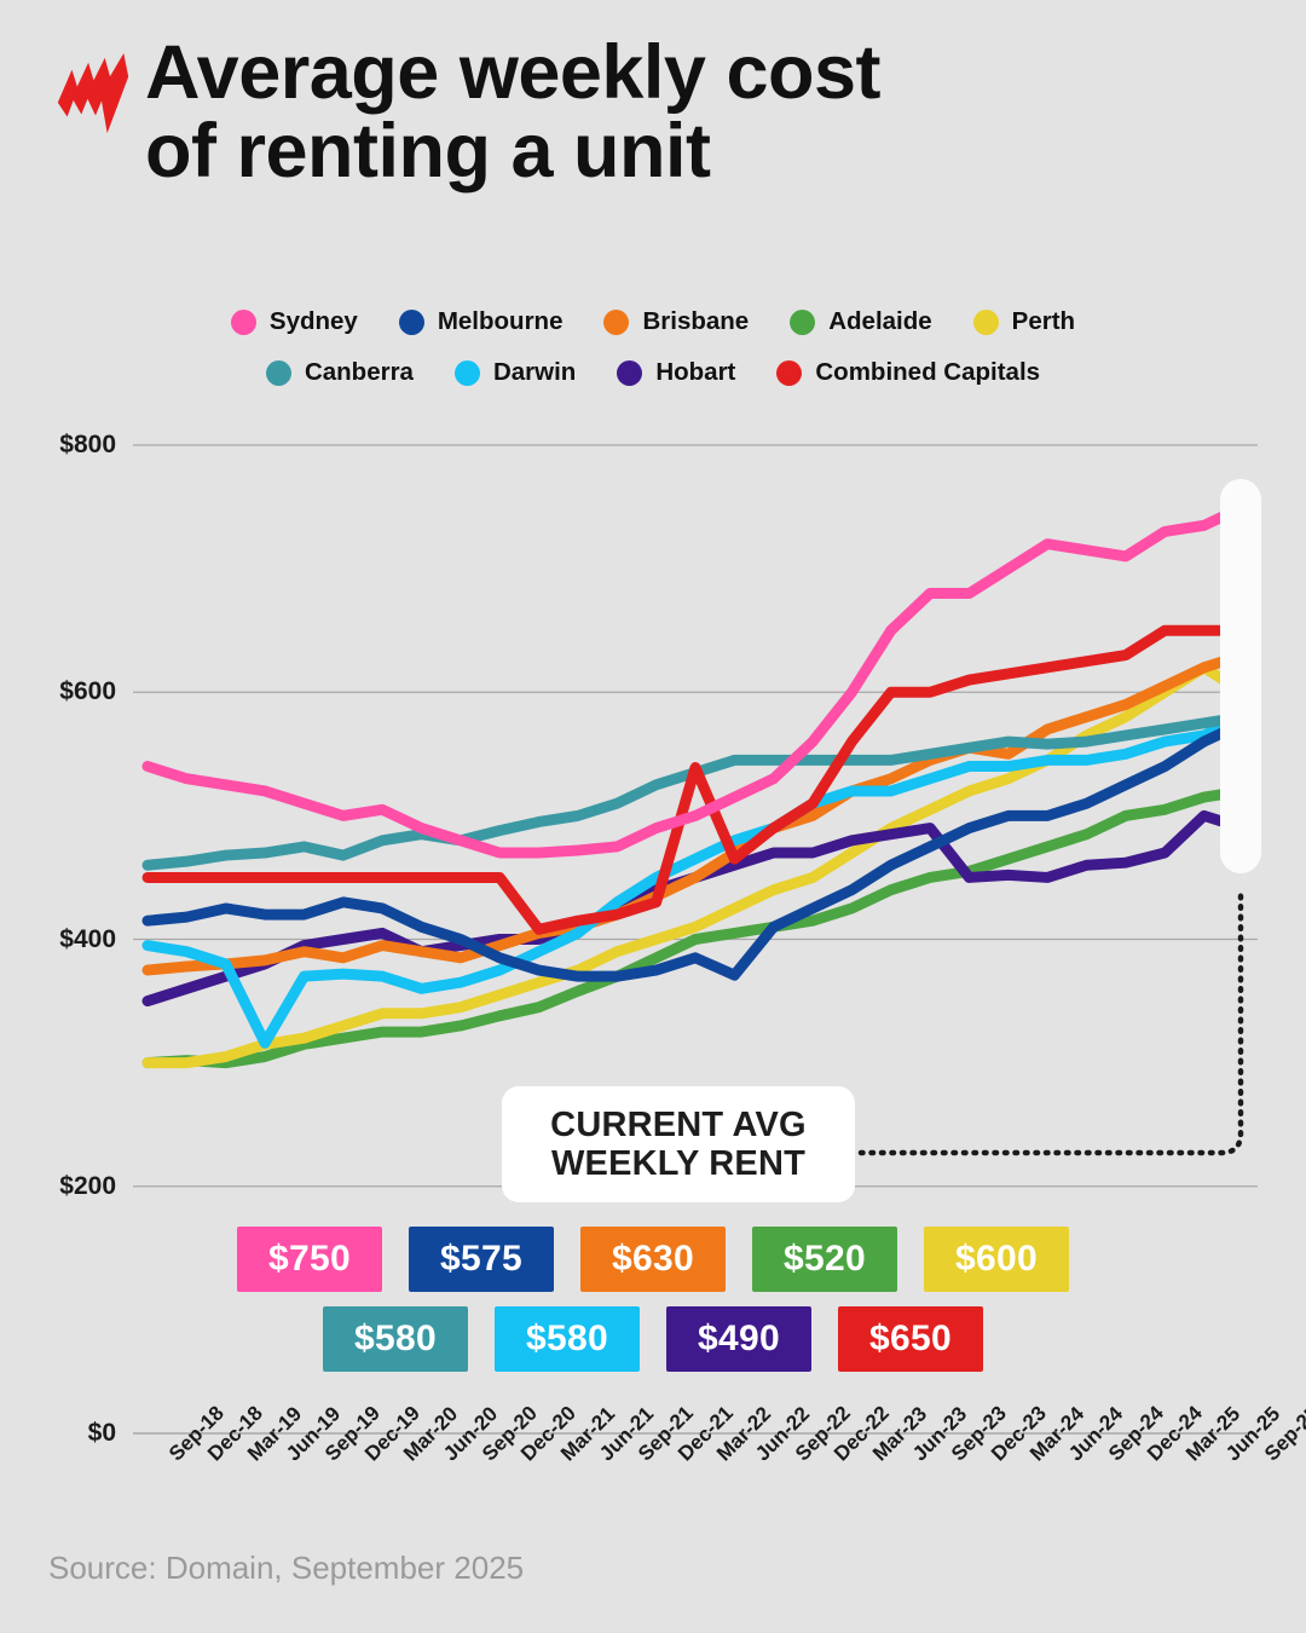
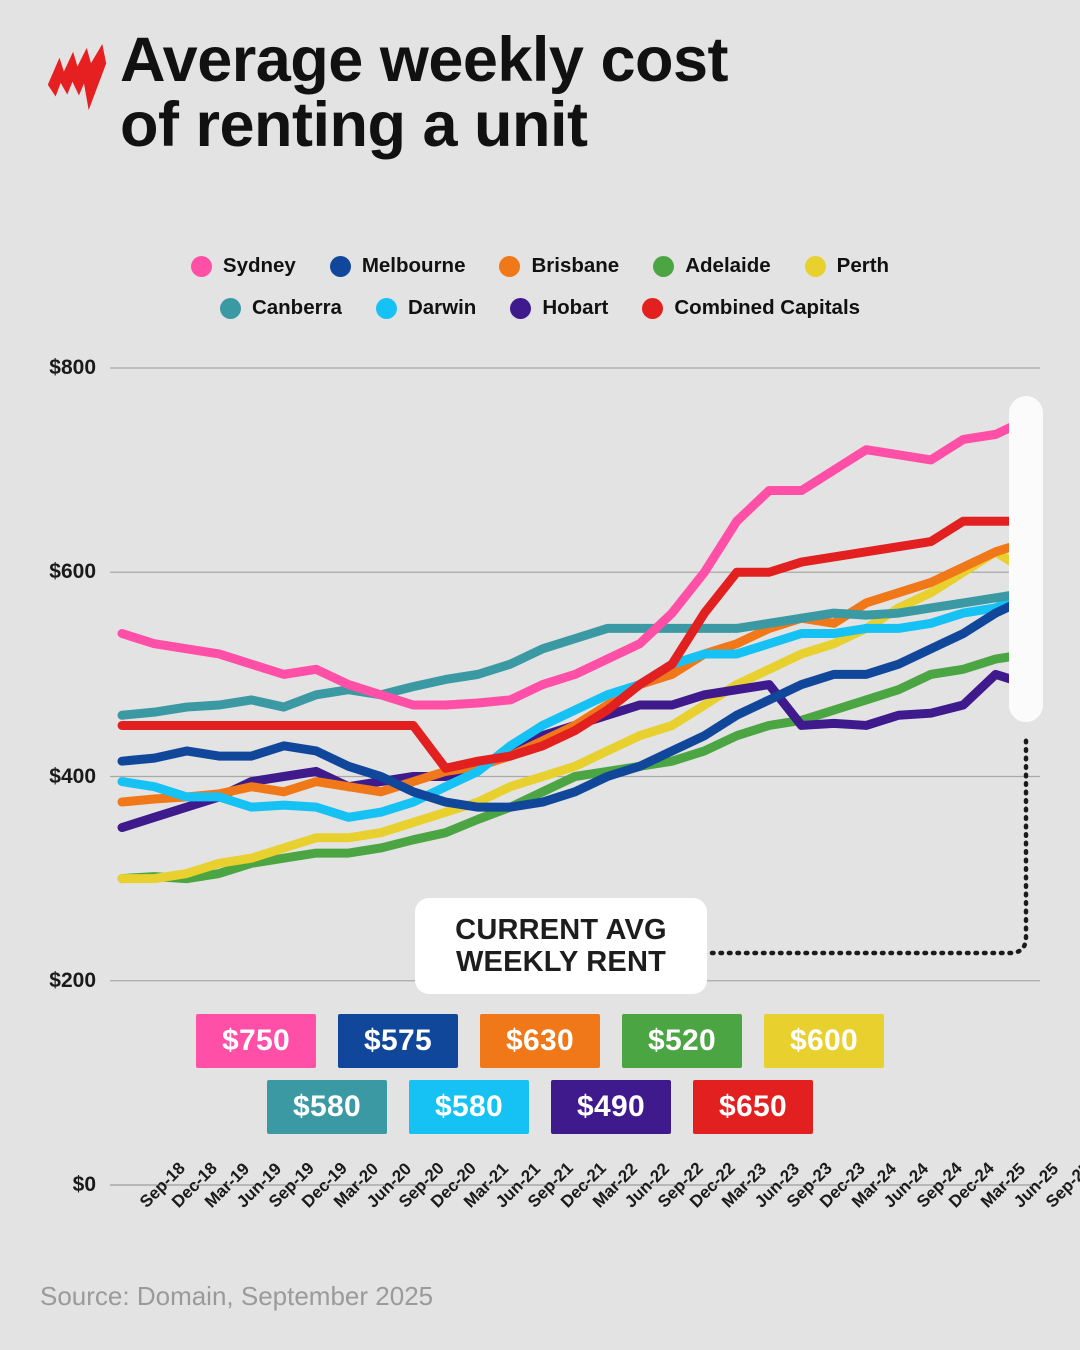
Darwin/Jun-19: $316 -> $380
Combined Capitals/Mar-22: $539 -> $445
Melbourne/Jun-22: $371 -> $400
